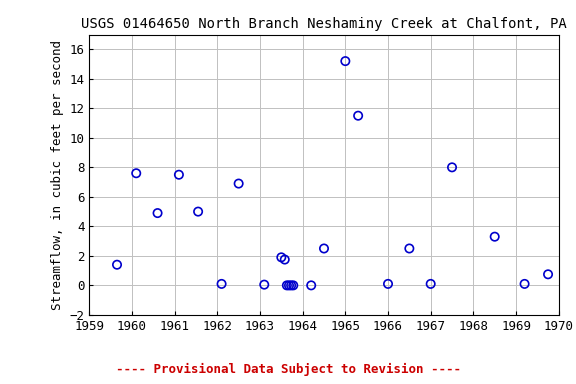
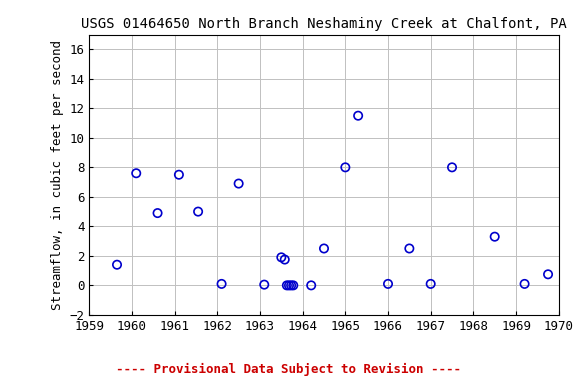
1965: 15.2 -> 8.0
